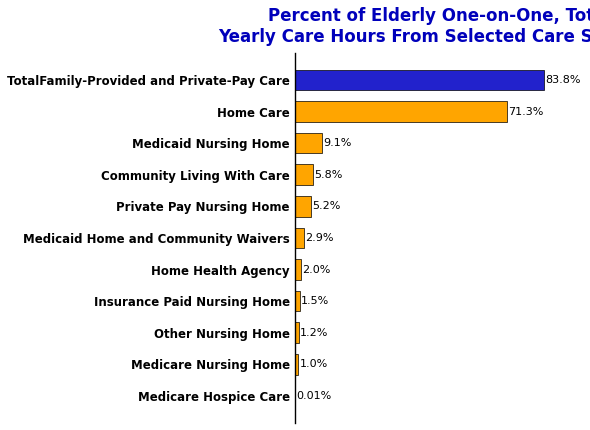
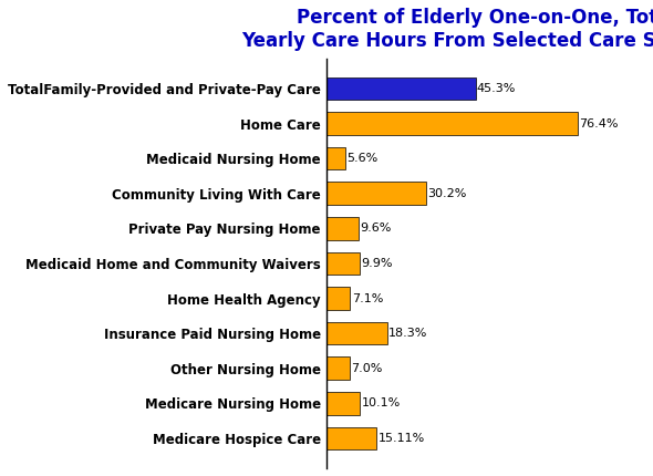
TotalFamily-Provided and Private-Pay Care: 83.8% -> 45.3%
Home Care: 71.3% -> 76.4%
Medicaid Nursing Home: 9.1% -> 5.6%
Community Living With Care: 5.8% -> 30.2%
Private Pay Nursing Home: 5.2% -> 9.6%
Medicaid Home and Community Waivers: 2.9% -> 9.9%
Home Health Agency: 2.0% -> 7.1%
Insurance Paid Nursing Home: 1.5% -> 18.3%
Other Nursing Home: 1.2% -> 7.0%
Medicare Nursing Home: 1.0% -> 10.1%
Medicare Hospice Care: 0.01% -> 15.11%
